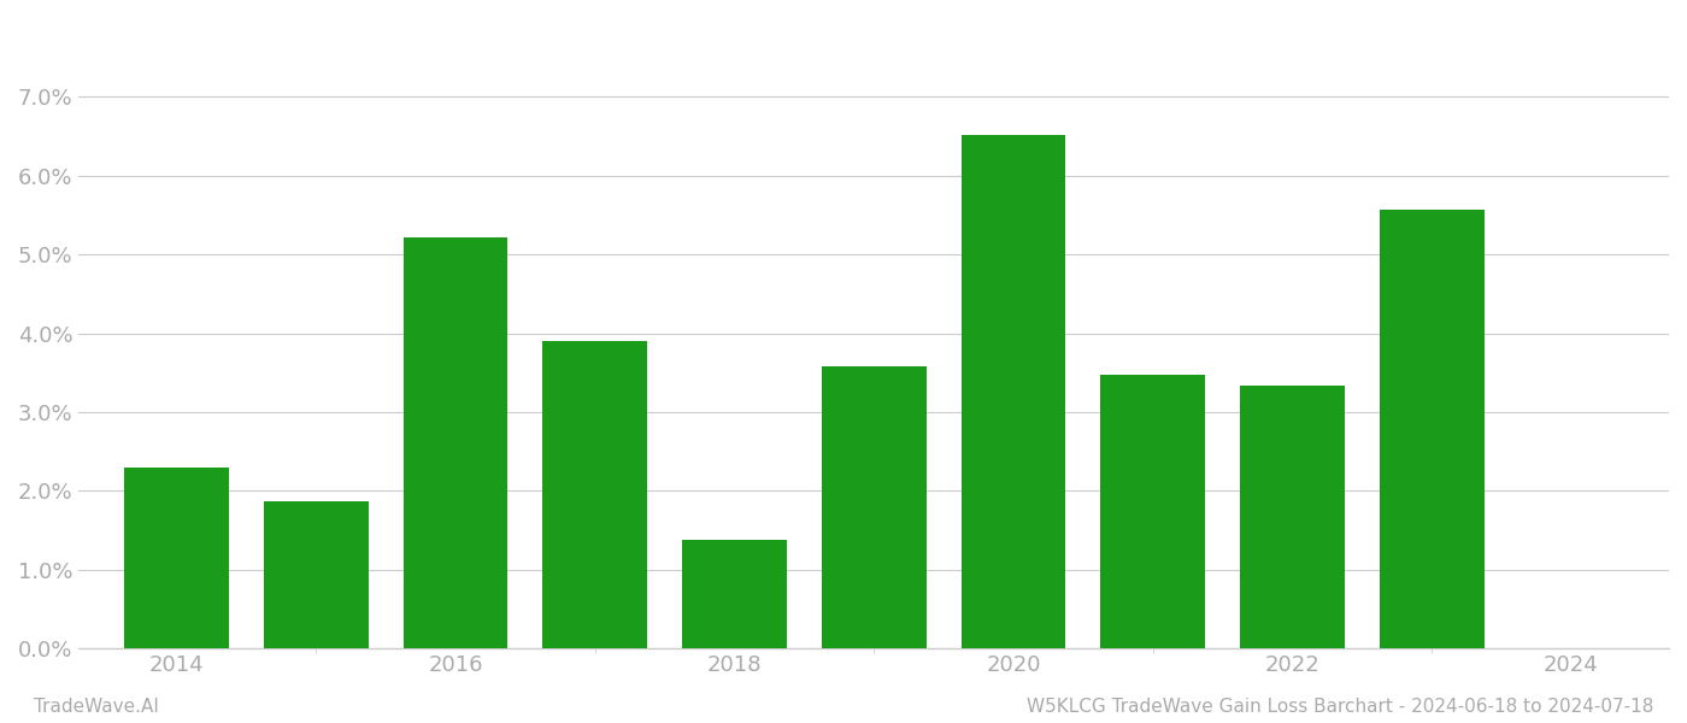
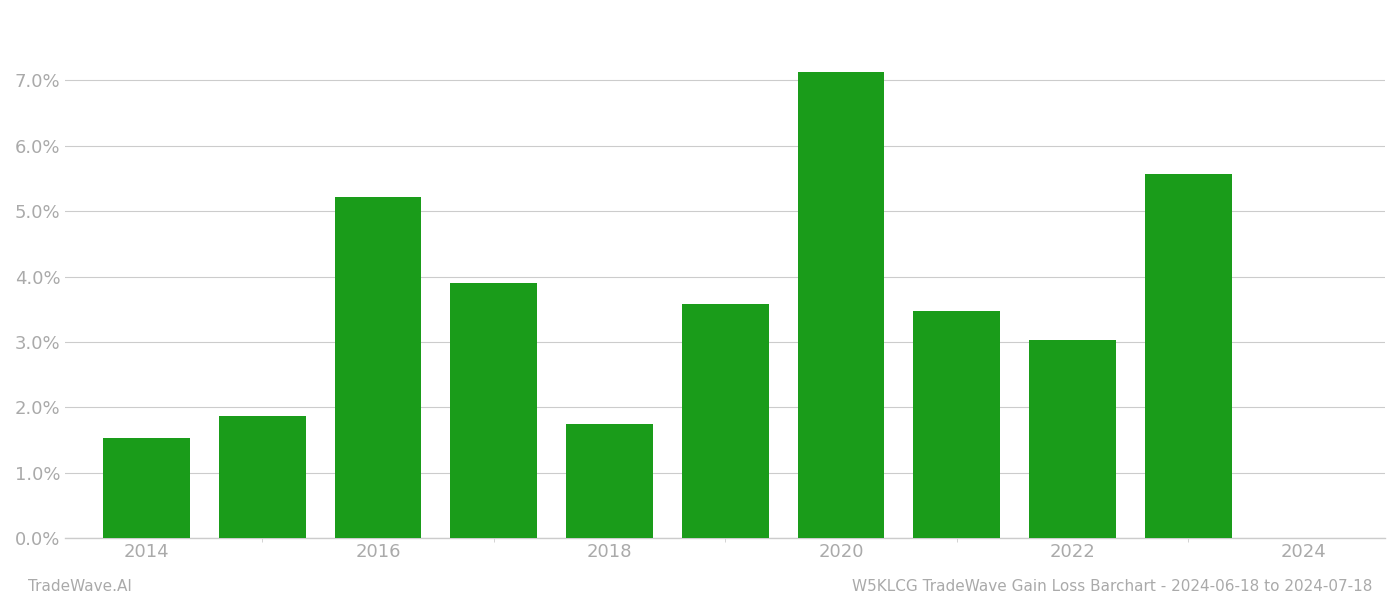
2014: 2.30% -> 1.53%
2018: 1.38% -> 1.75%
2020: 6.52% -> 7.13%
2022: 3.34% -> 3.03%
